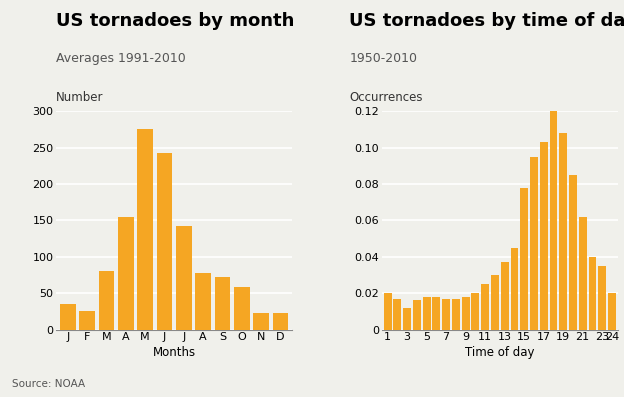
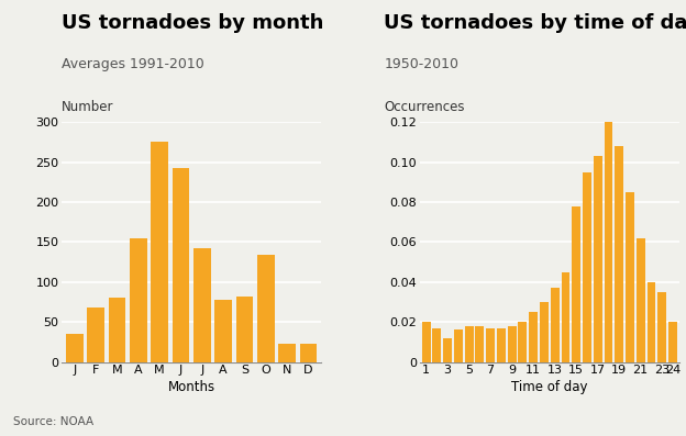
F: 25 -> 68
S: 72 -> 82
O: 58 -> 134
